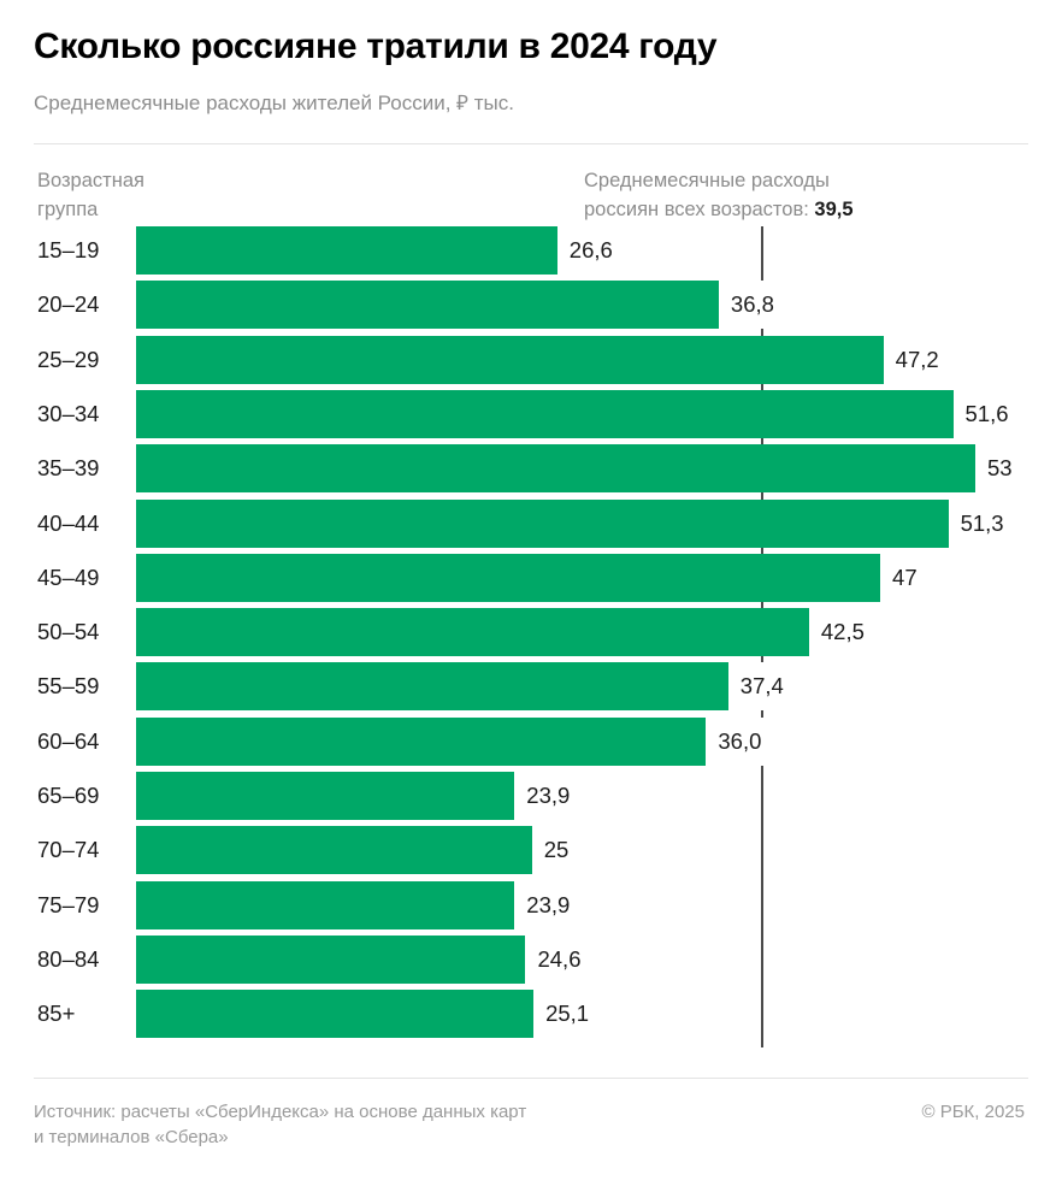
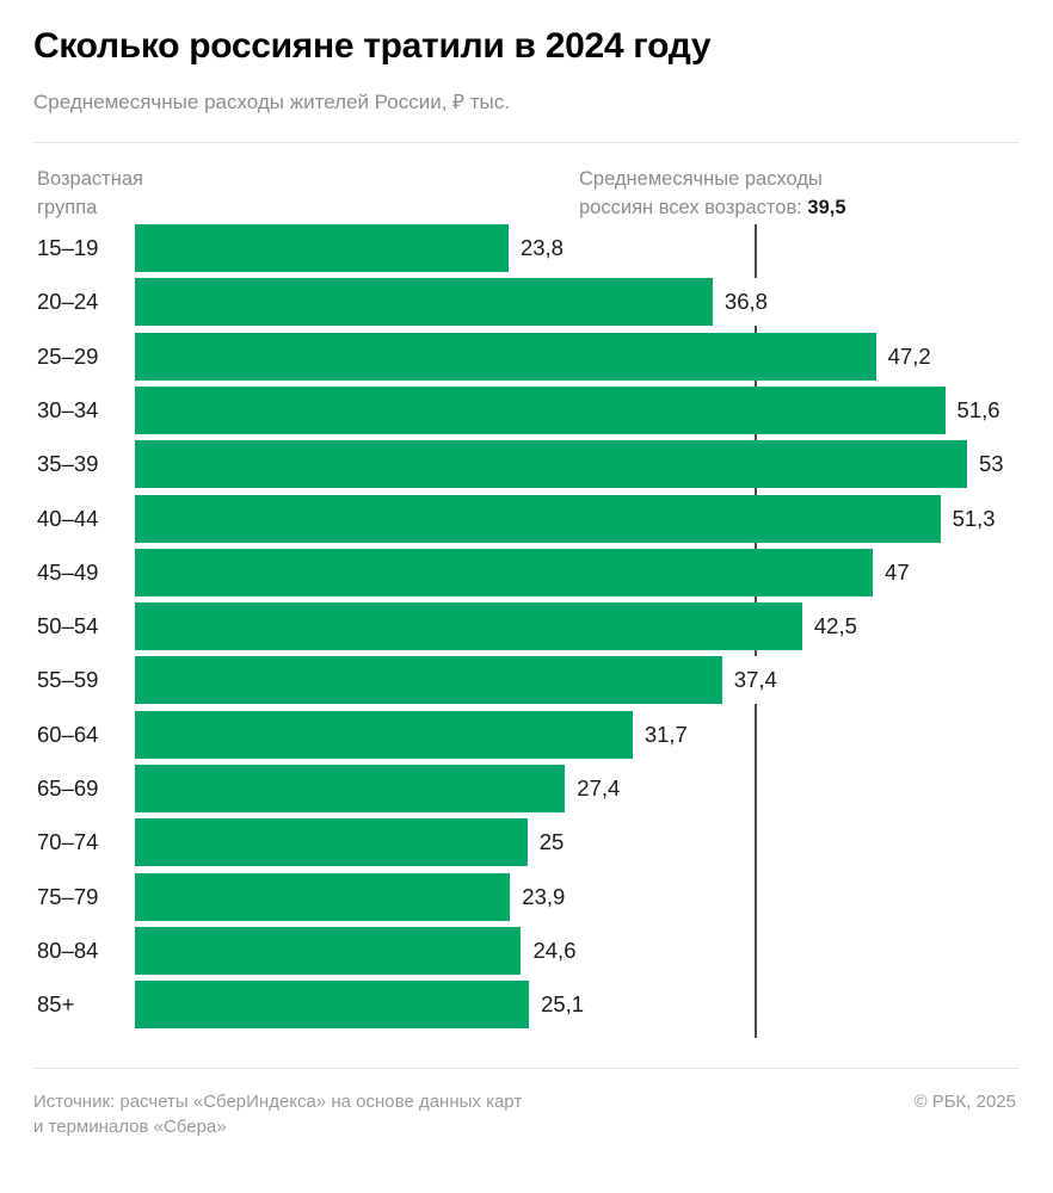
15–19: 26,6 -> 23,8
60–64: 36,0 -> 31,7
65–69: 23,9 -> 27,4
